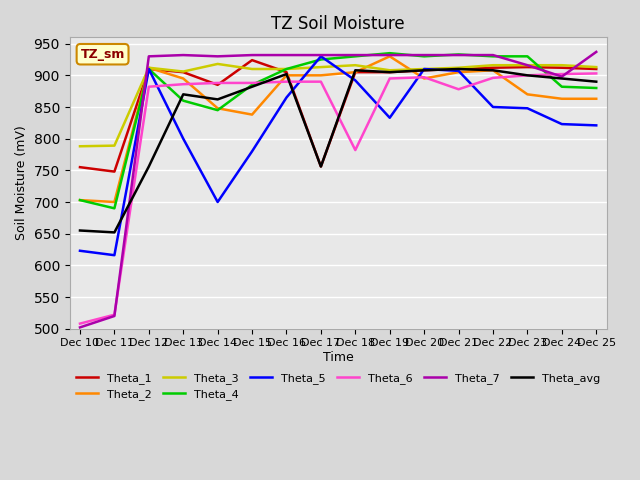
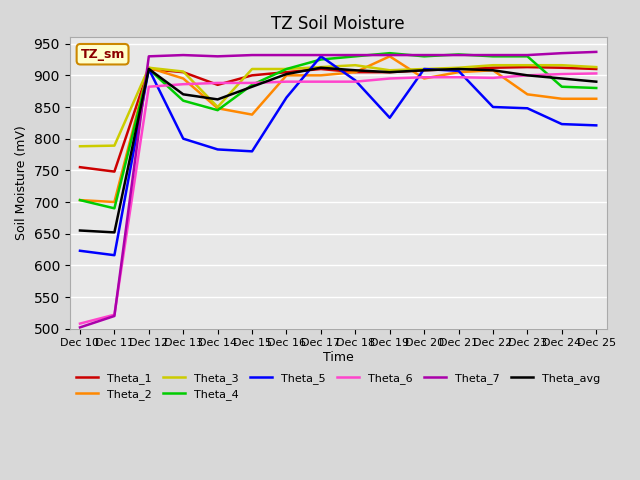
Theta_avg/Dec 12: 756 -> 910
Theta_3/Dec 14: 918 -> 850
Theta_5/Dec 14: 700 -> 783
Theta_1/Dec 15: 924 -> 900
Theta_1/Dec 17: 756 -> 910
Theta_avg/Dec 17: 756 -> 912
Theta_6/Dec 18: 782 -> 890
Theta_6/Dec 21: 878 -> 897
Theta_7/Dec 23: 916 -> 932
Theta_7/Dec 24: 898 -> 935
